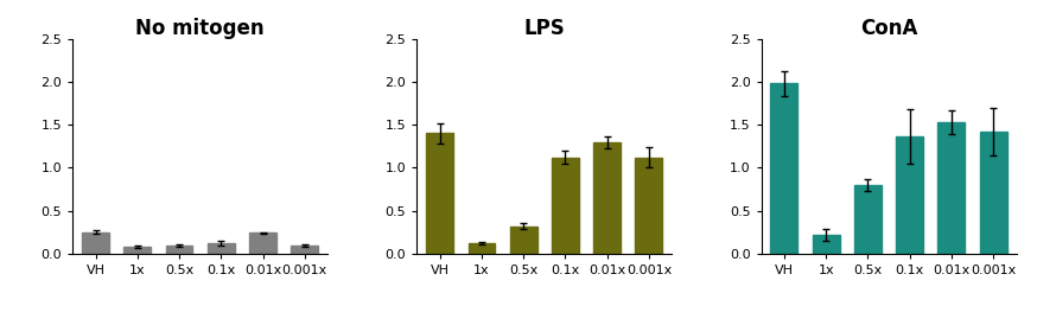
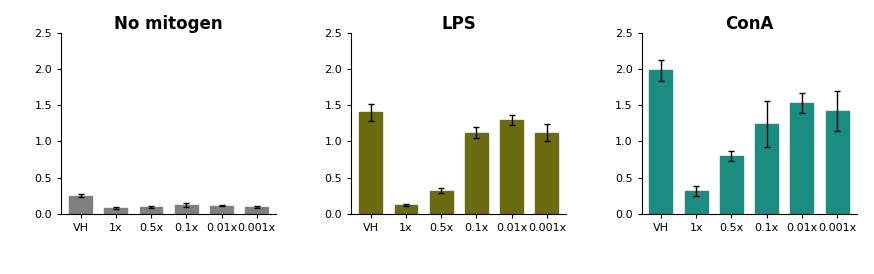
No mitogen/0.01x: 0.24 -> 0.11
ConA/1x: 0.22 -> 0.31
ConA/0.1x: 1.36 -> 1.24
